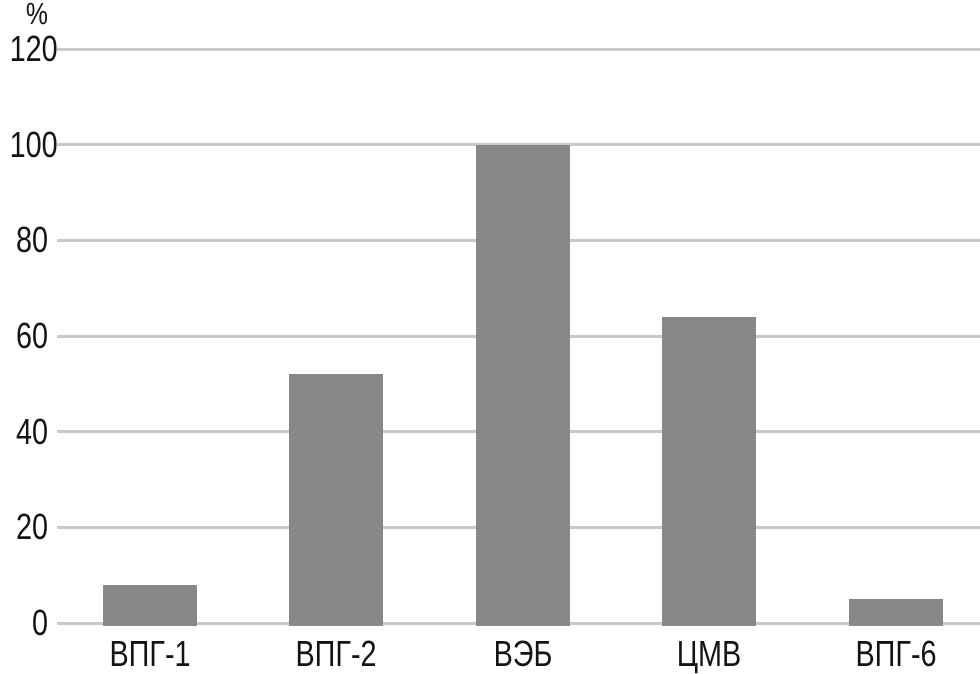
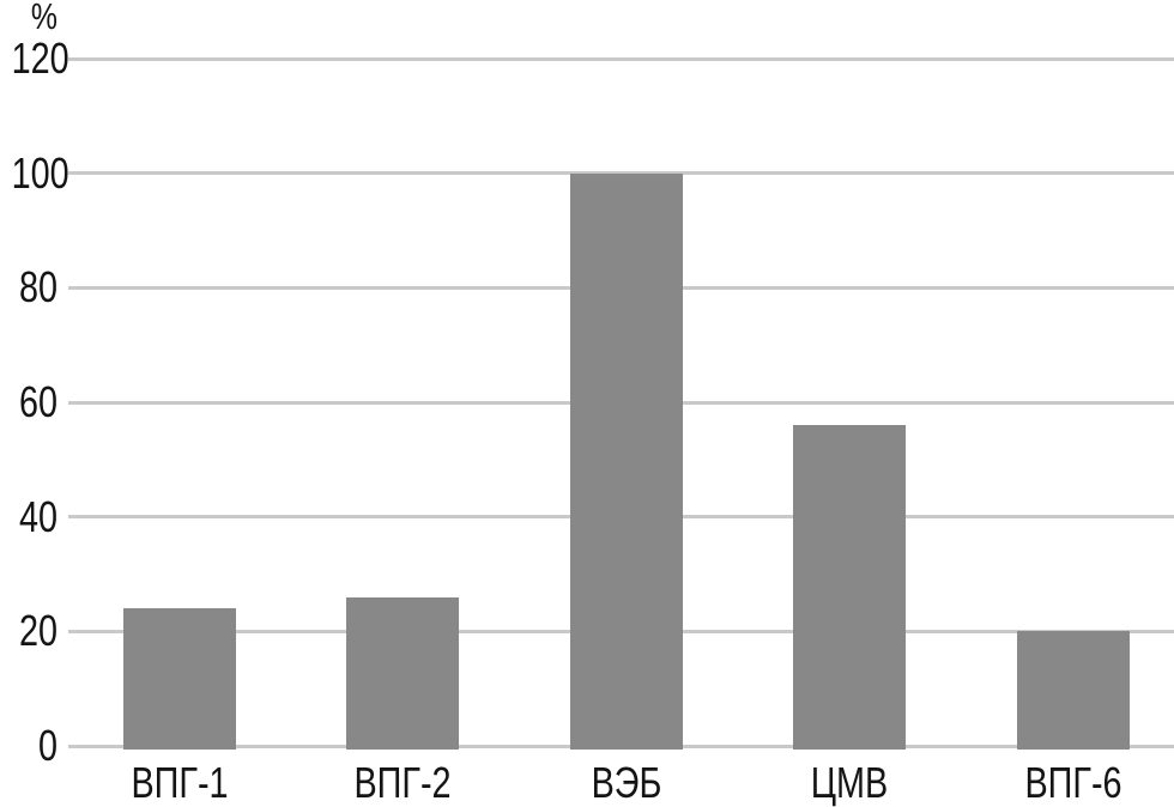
ВПГ-1: 8 -> 24
ВПГ-2: 52 -> 26
ЦМВ: 64 -> 56
ВПГ-6: 5 -> 20
